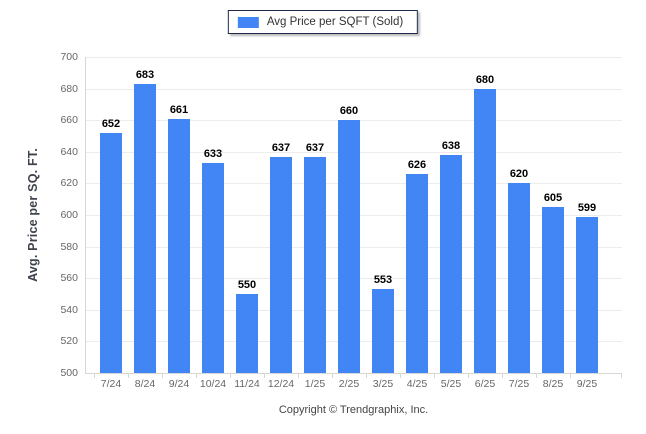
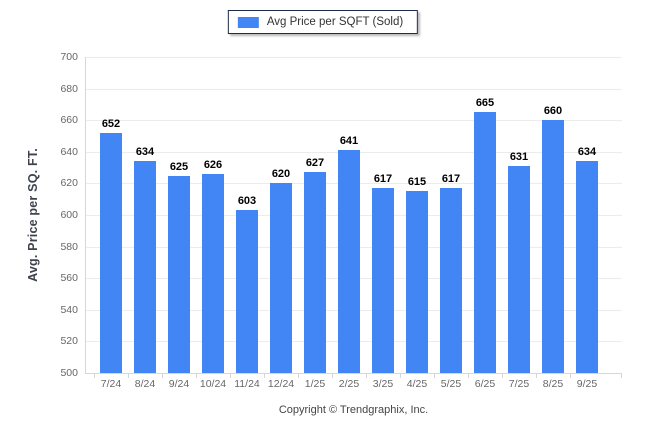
8/24: 683 -> 634
9/24: 661 -> 625
10/24: 633 -> 626
11/24: 550 -> 603
12/24: 637 -> 620
1/25: 637 -> 627
2/25: 660 -> 641
3/25: 553 -> 617
4/25: 626 -> 615
5/25: 638 -> 617
6/25: 680 -> 665
7/25: 620 -> 631
8/25: 605 -> 660
9/25: 599 -> 634
